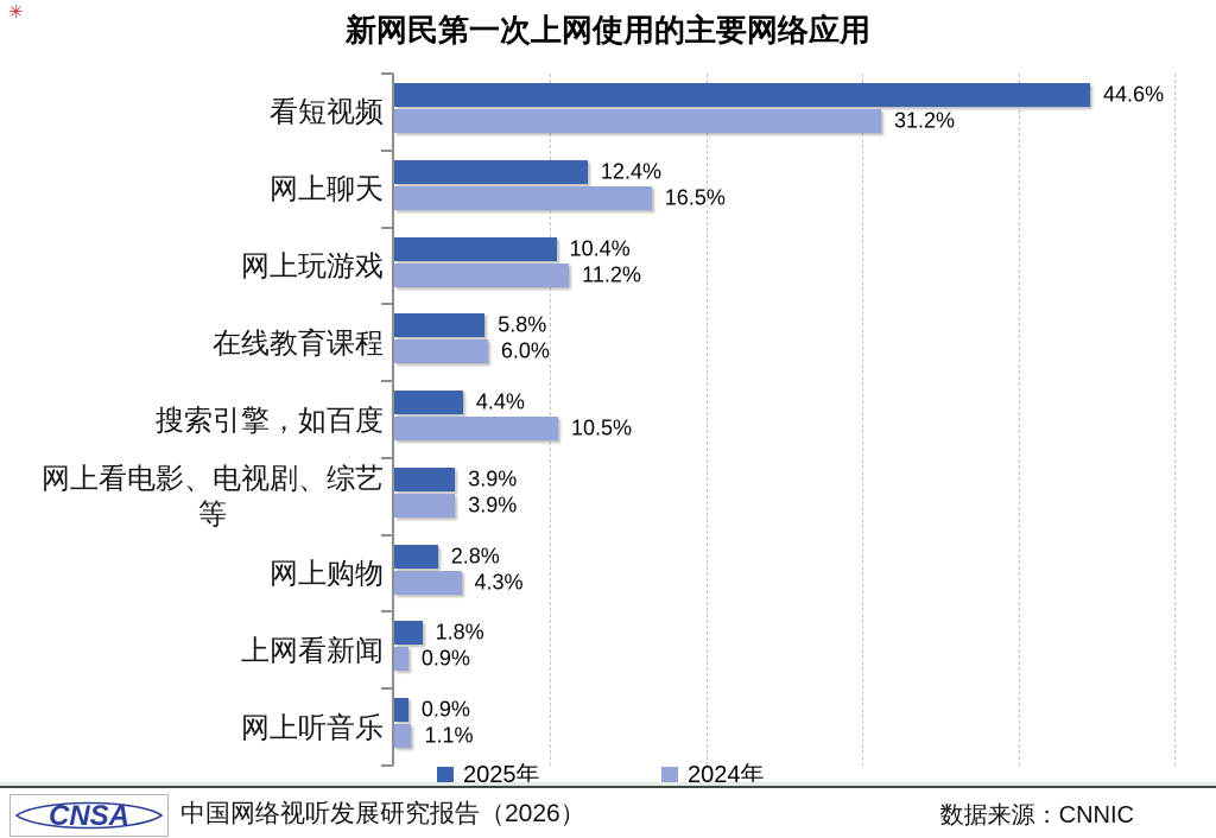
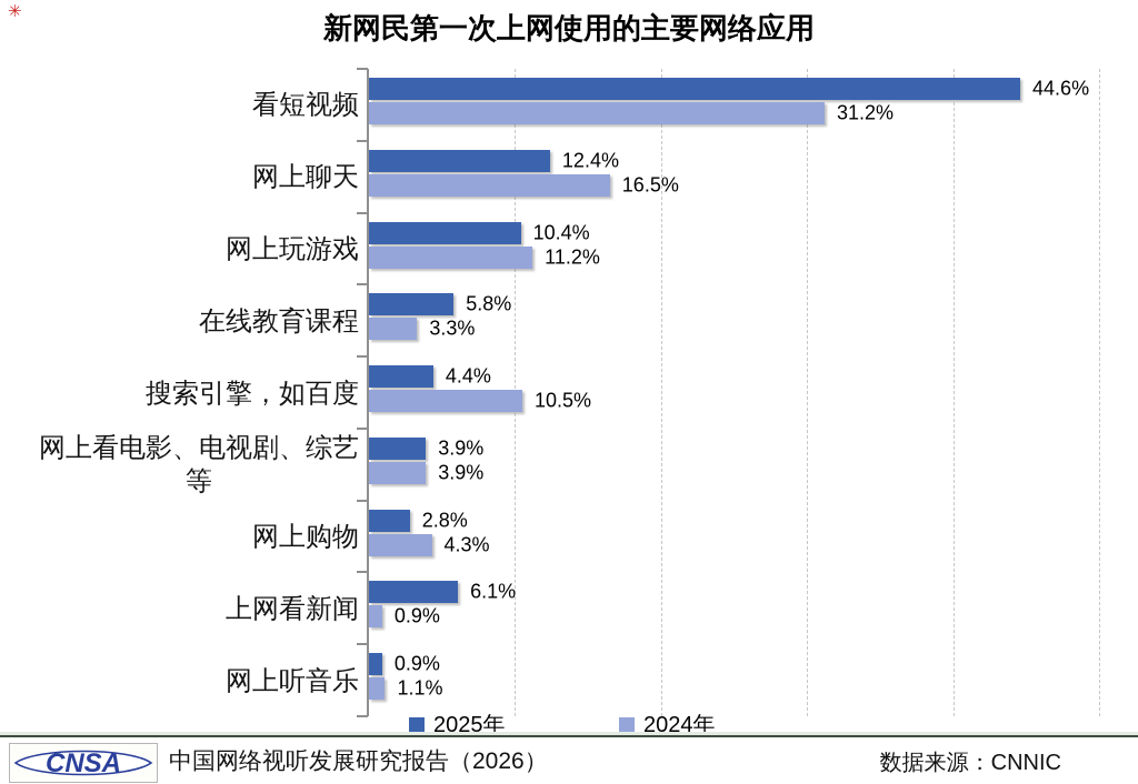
2024年/在线教育课程: 6.0% -> 3.3%
2025年/上网看新闻: 1.8% -> 6.1%
